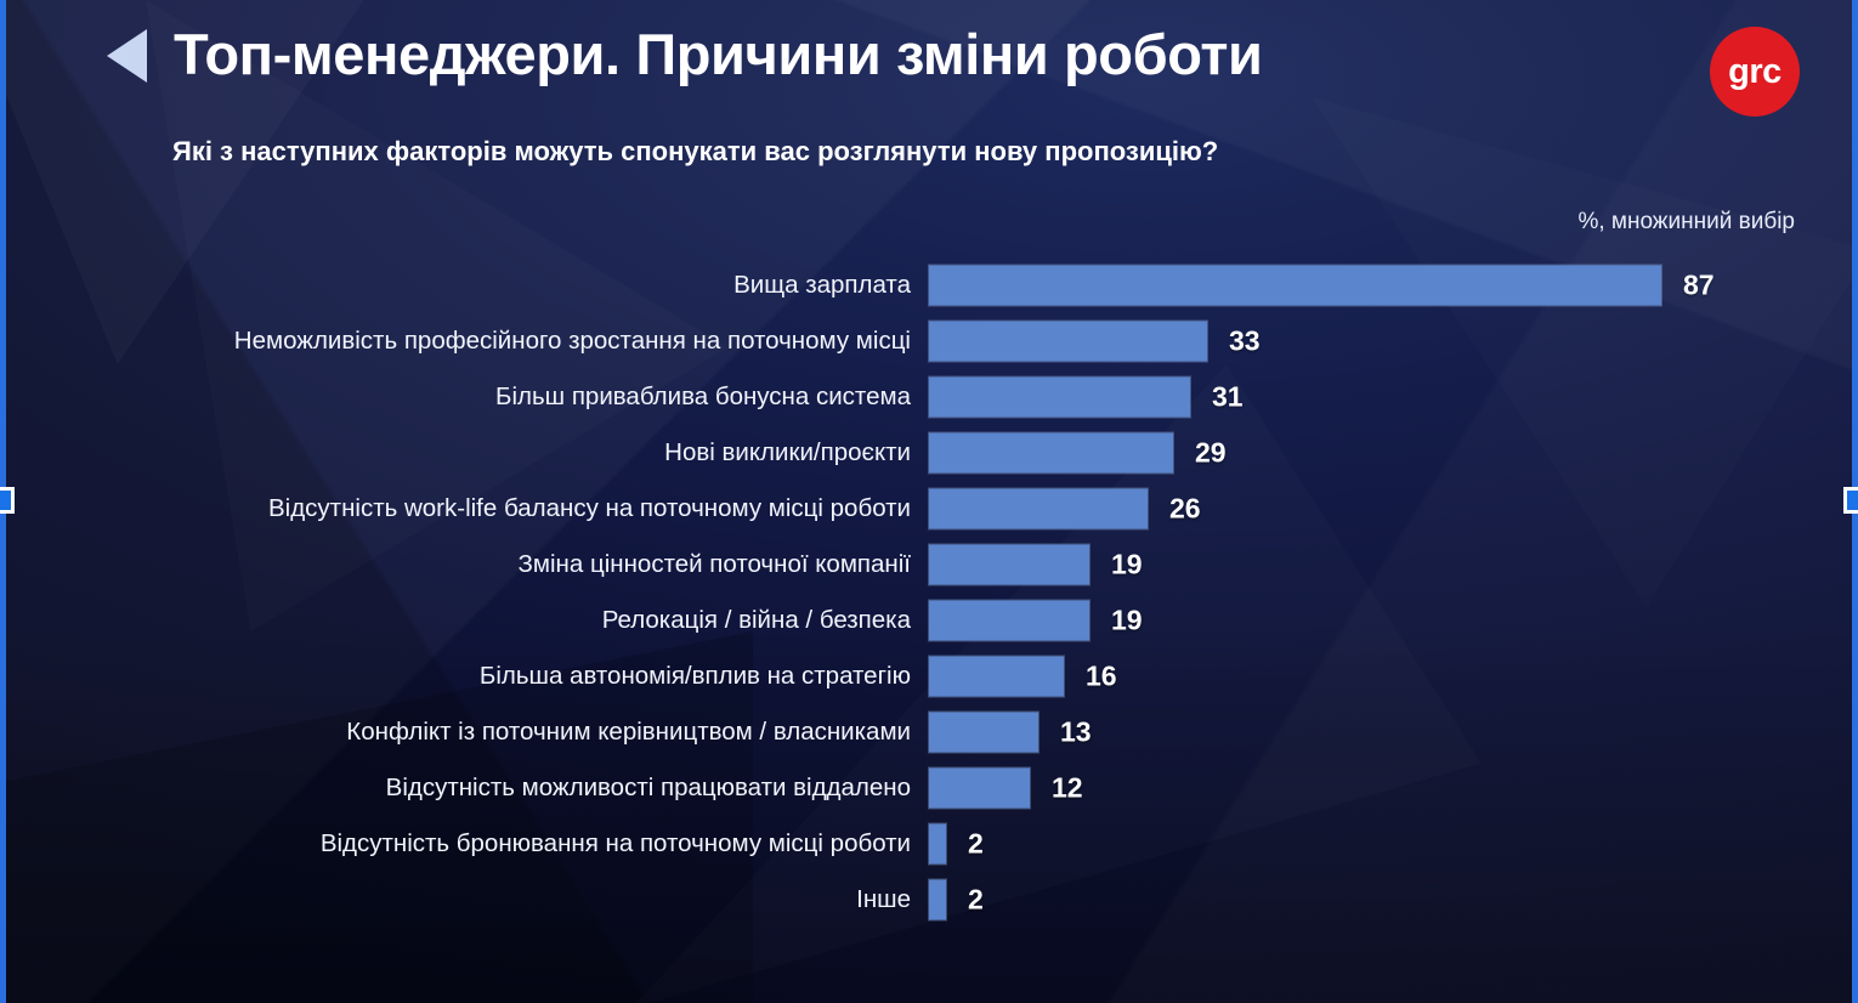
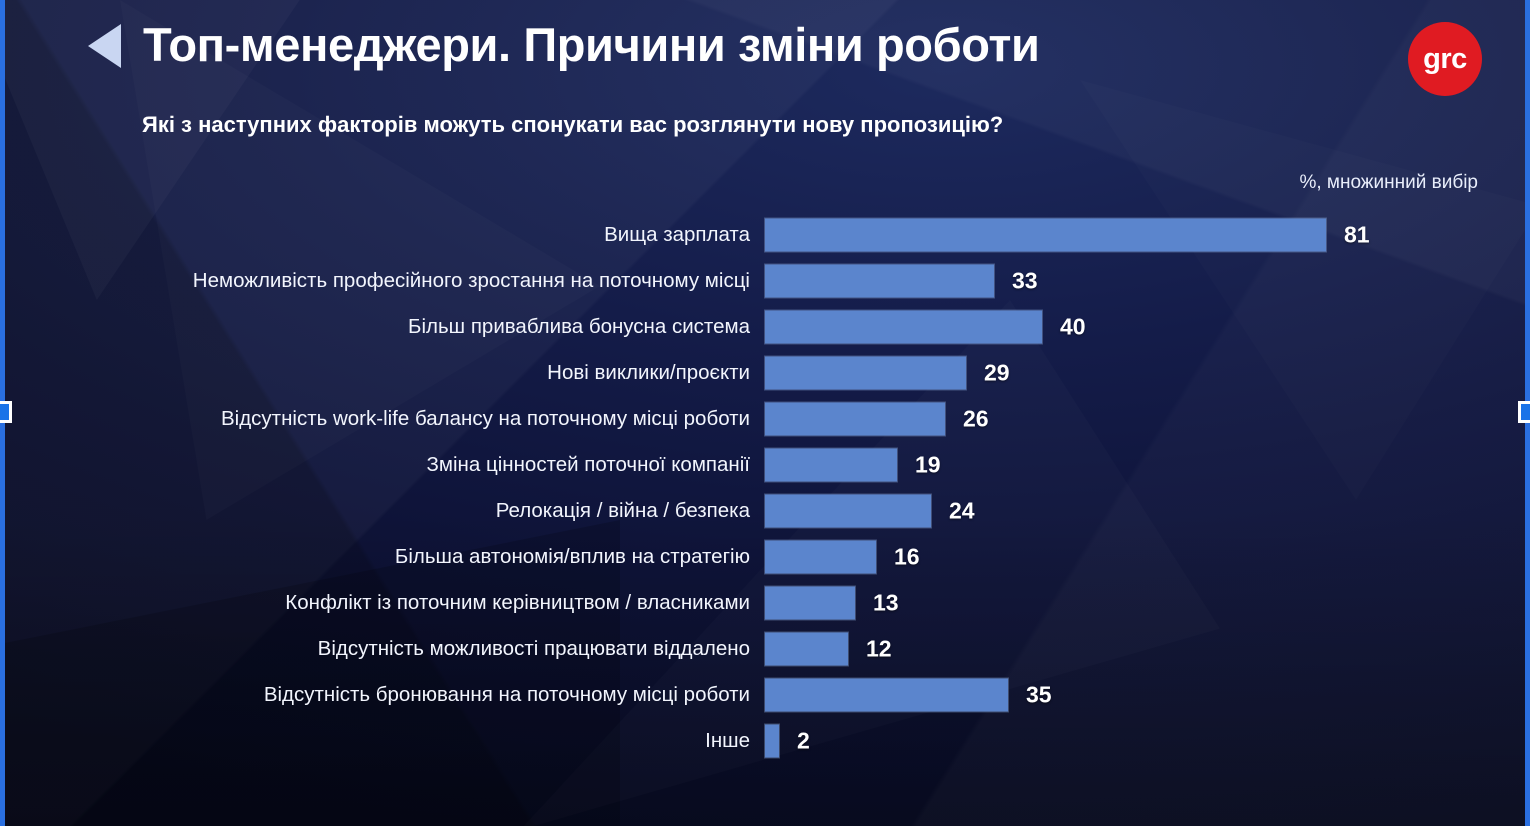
Вища зарплата: 87 -> 81
Більш приваблива бонусна система: 31 -> 40
Релокація / війна / безпека: 19 -> 24
Відсутність бронювання на поточному місці роботи: 2 -> 35
